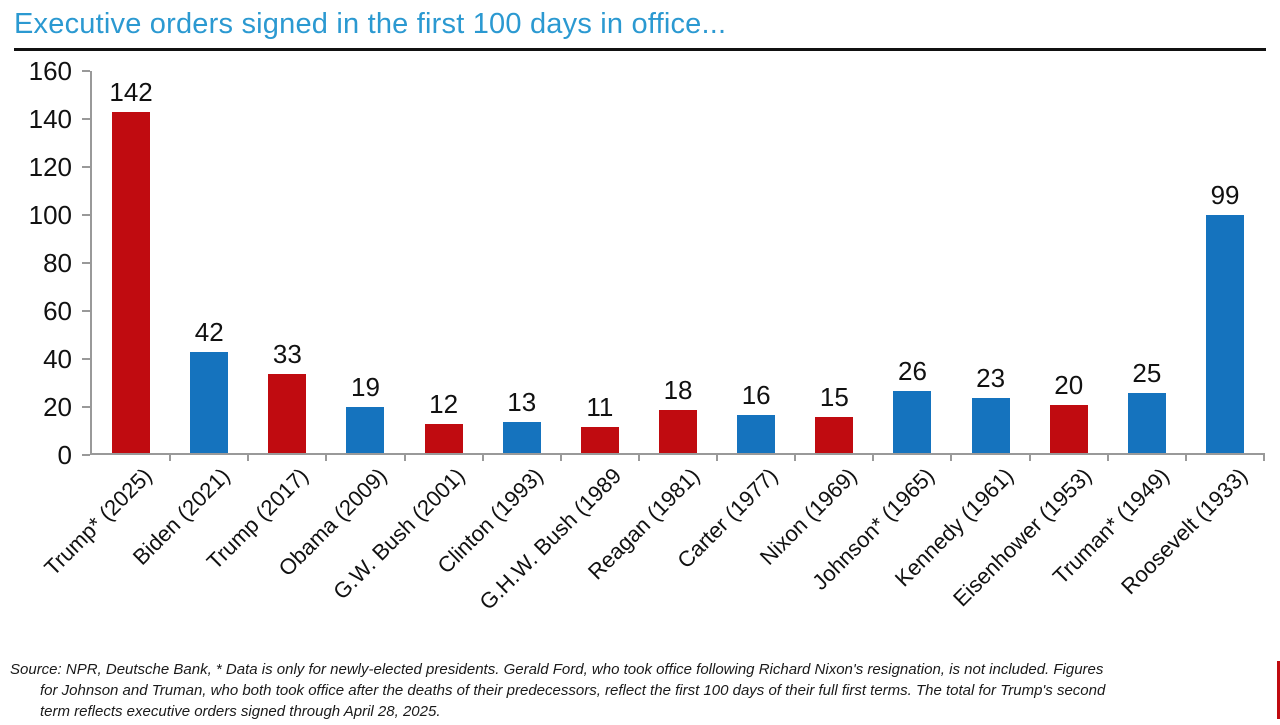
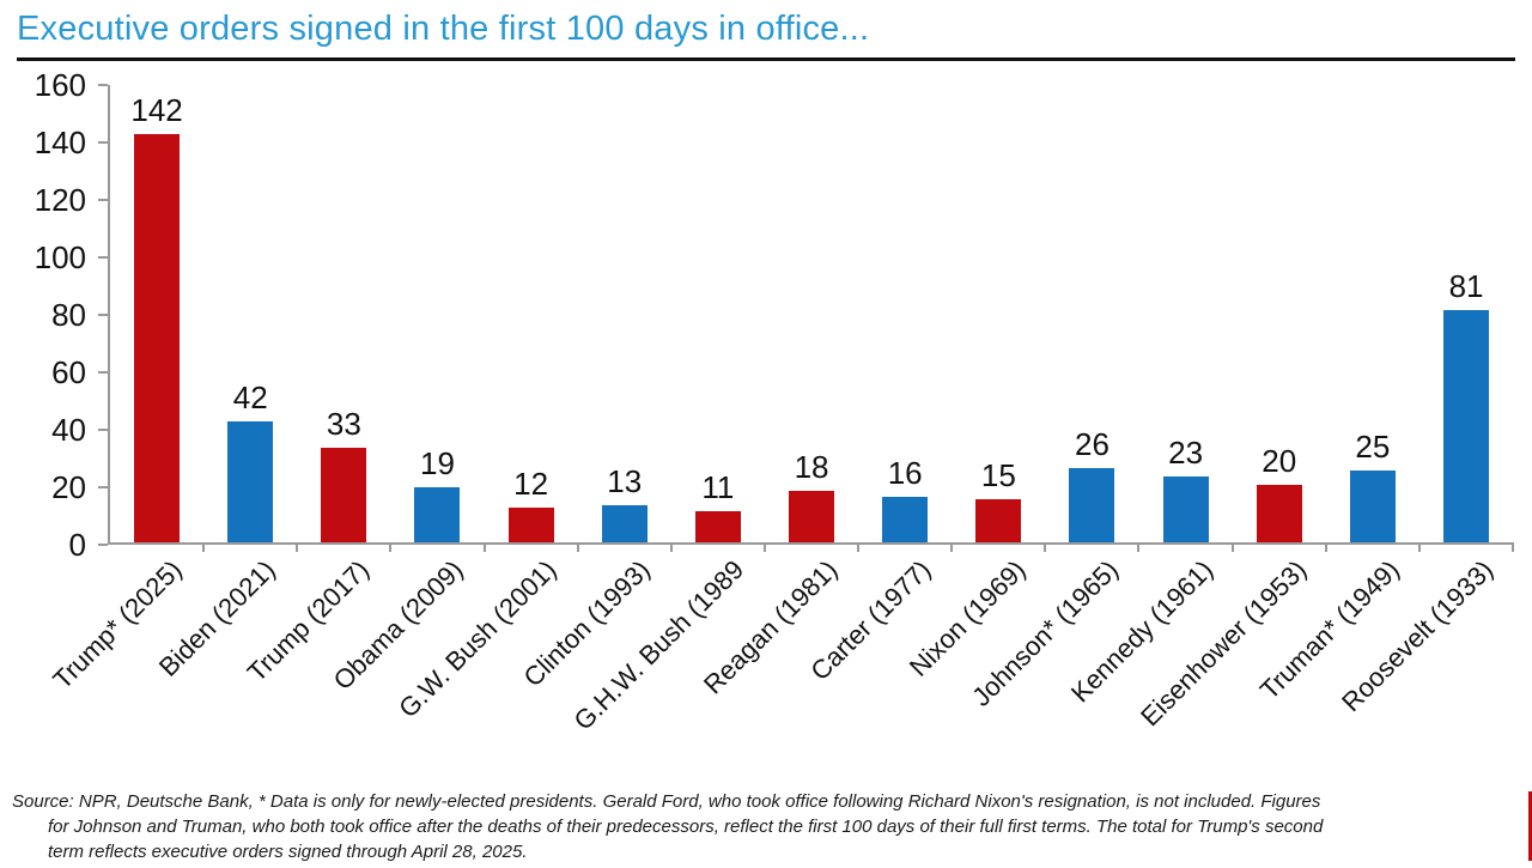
Roosevelt (1933): 99 -> 81
